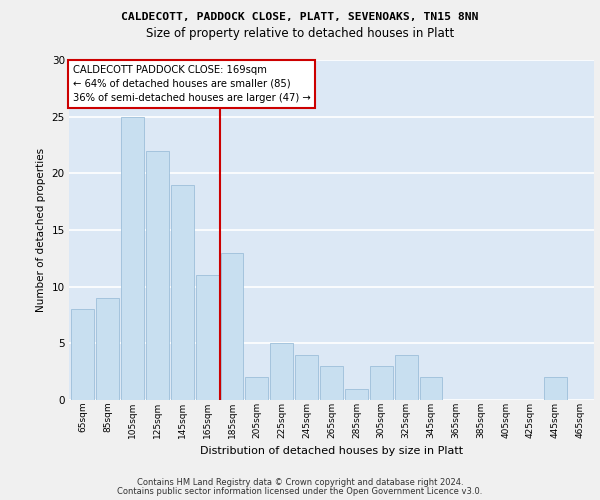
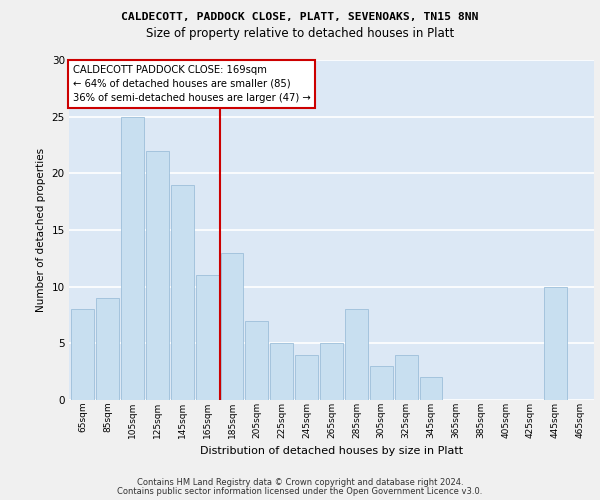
205sqm: 2 -> 7
265sqm: 3 -> 5
285sqm: 1 -> 8
445sqm: 2 -> 10
